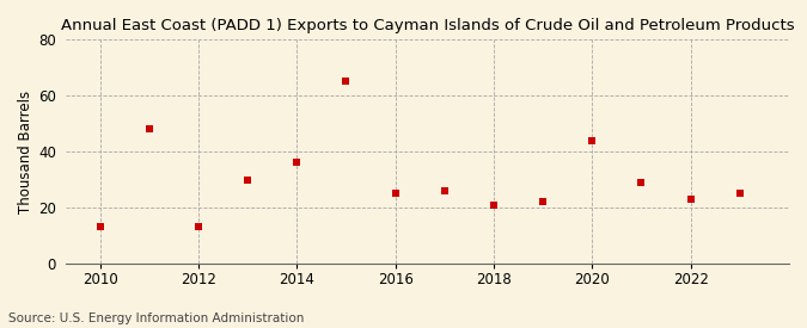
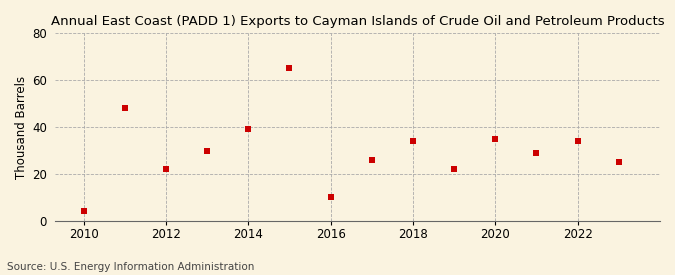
2010: 13 -> 4
2012: 13 -> 22
2014: 36 -> 39
2016: 25 -> 10
2018: 21 -> 34
2020: 44 -> 35
2022: 23 -> 34
